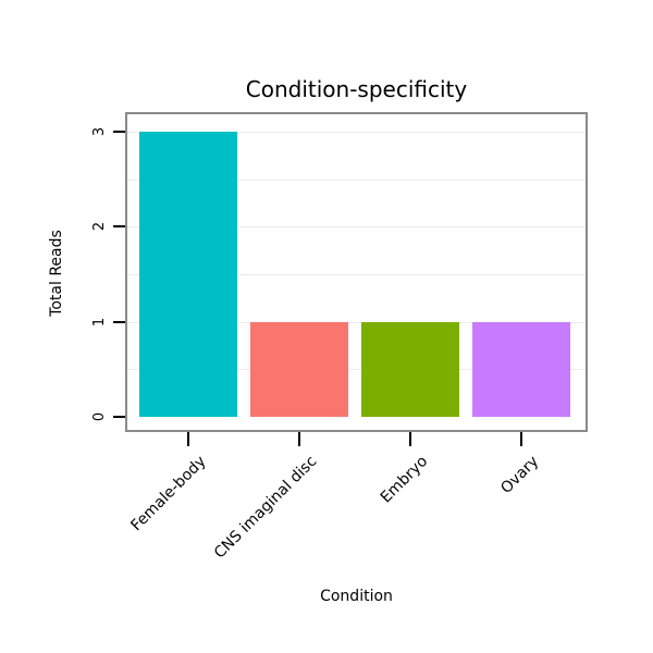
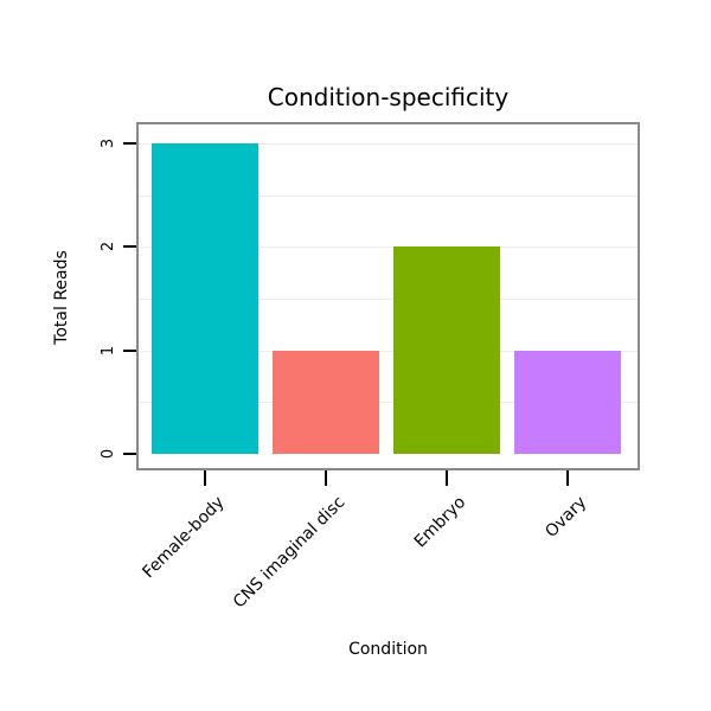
Embryo: 1 -> 2
